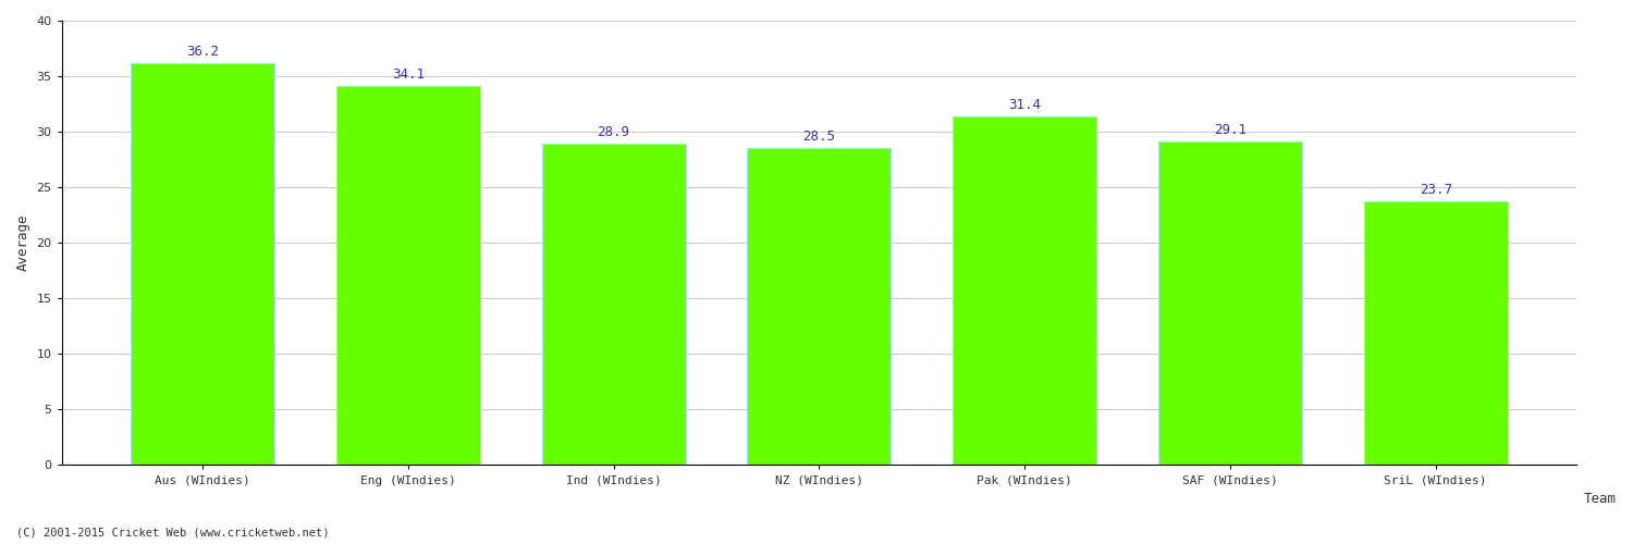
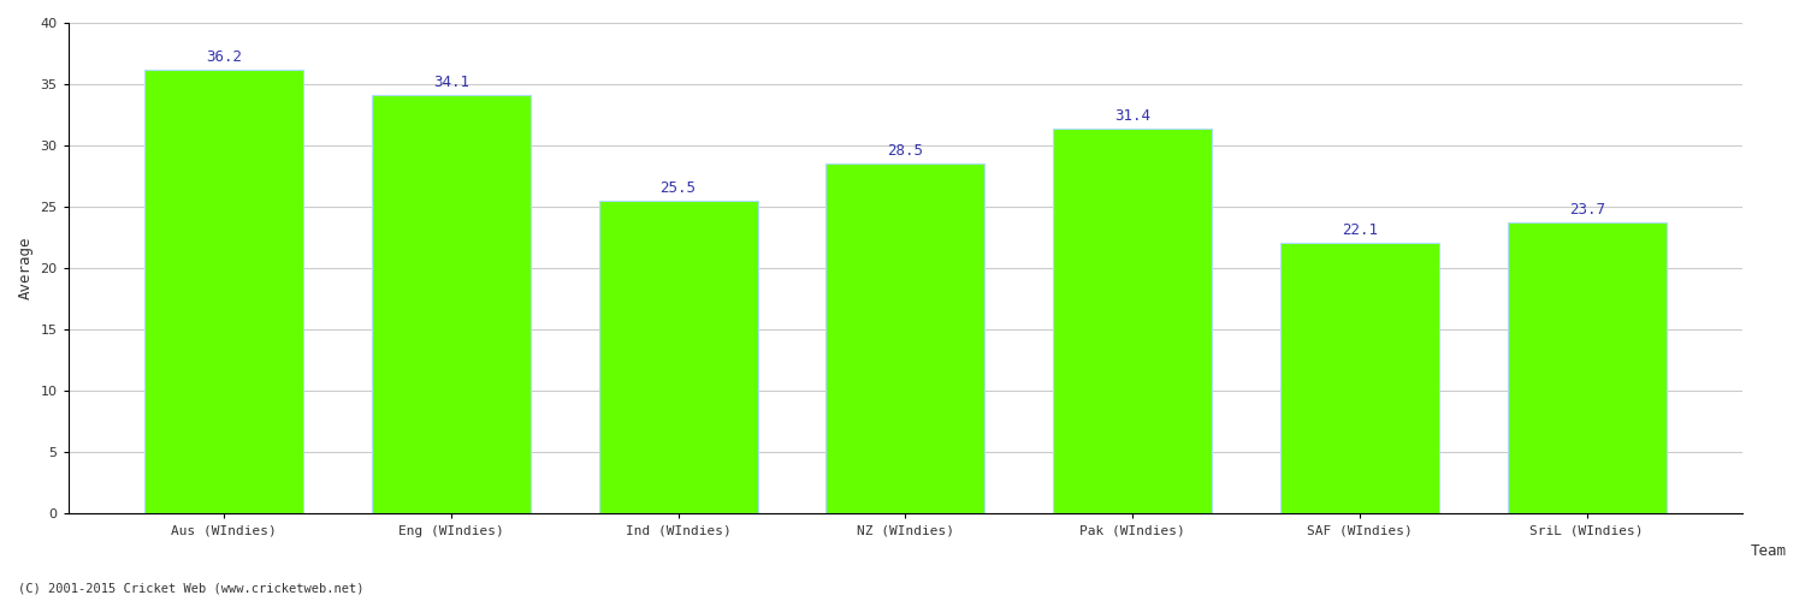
Ind (WIndies): 28.9 -> 25.5
SAF (WIndies): 29.1 -> 22.1
